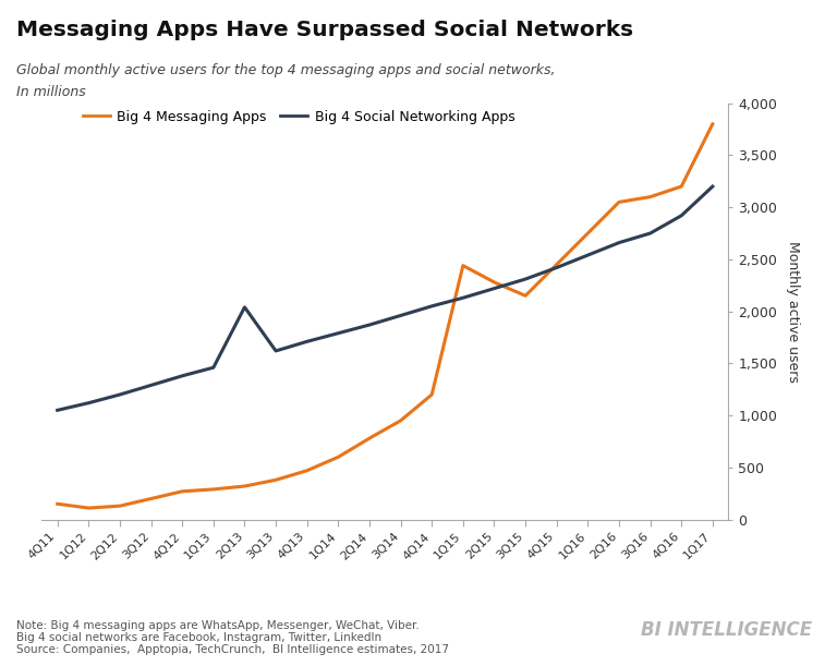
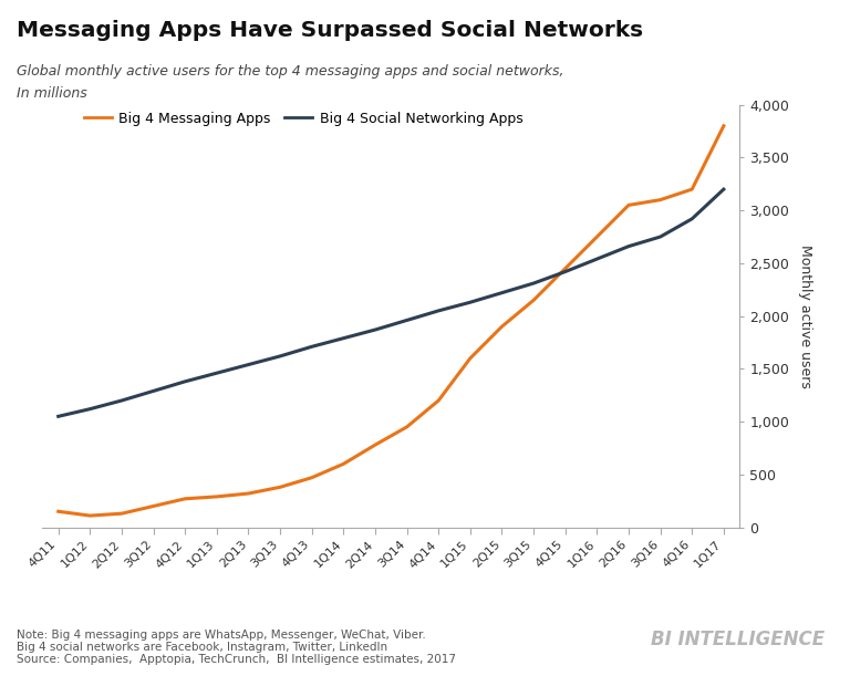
Big 4 Social Networking Apps/2Q13: 2,040 -> 1,540
Big 4 Messaging Apps/1Q15: 2,440 -> 1,600
Big 4 Messaging Apps/2Q15: 2,280 -> 1,900
